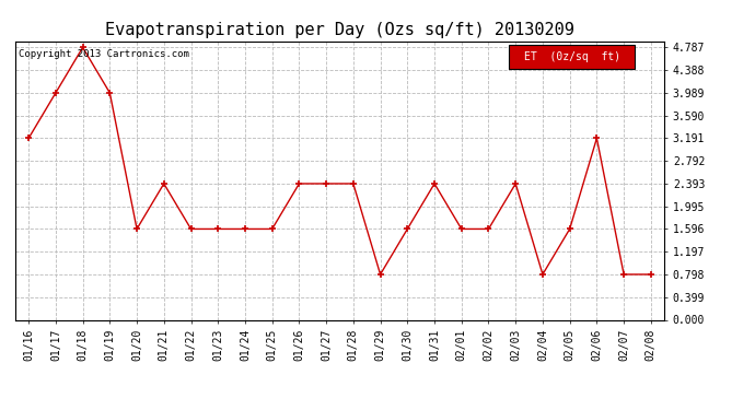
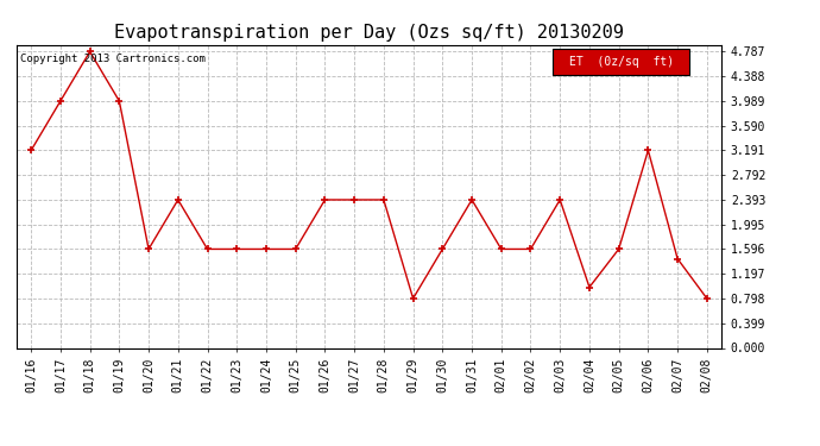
02/04: 0.80 -> 0.98
02/07: 0.80 -> 1.44
